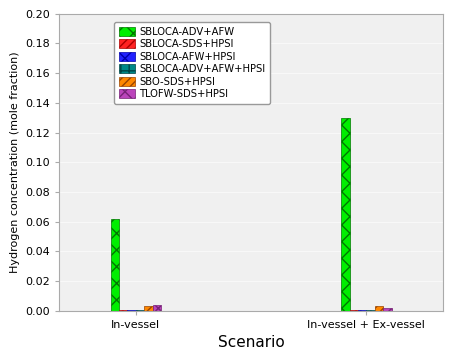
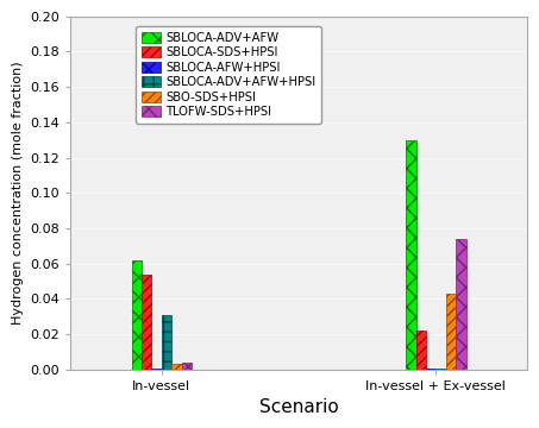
SBLOCA-SDS+HPSI/In-vessel: 0.001 -> 0.054
SBLOCA-ADV+AFW+HPSI/In-vessel: 0.000 -> 0.031
SBLOCA-SDS+HPSI/In-vessel + Ex-vessel: 0.001 -> 0.022
SBO-SDS+HPSI/In-vessel + Ex-vessel: 0.003 -> 0.043
TLOFW-SDS+HPSI/In-vessel + Ex-vessel: 0.002 -> 0.074
